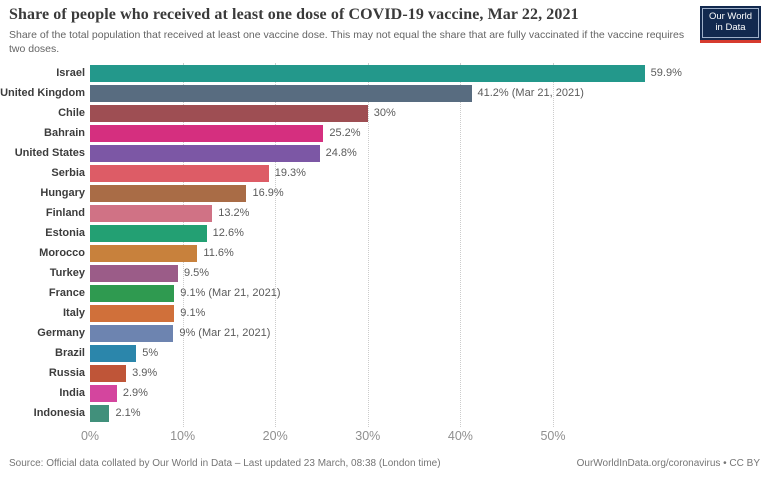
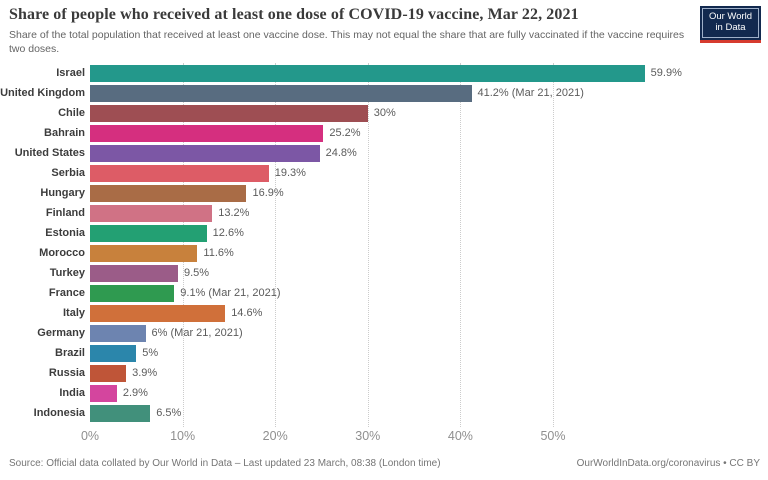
Italy: 9.1% -> 14.6%
Germany: 9% -> 6%
Indonesia: 2.1% -> 6.5%
